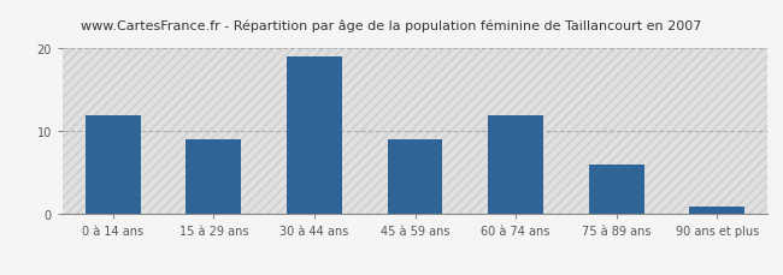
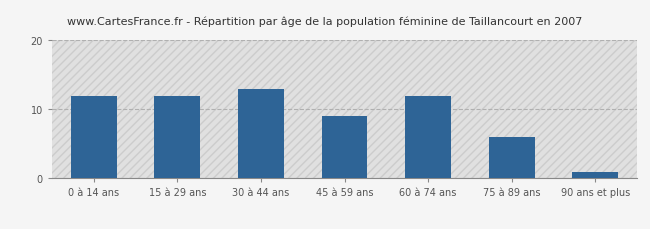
15 à 29 ans: 9 -> 12
30 à 44 ans: 19 -> 13
